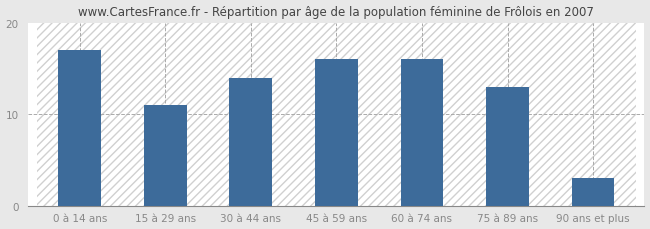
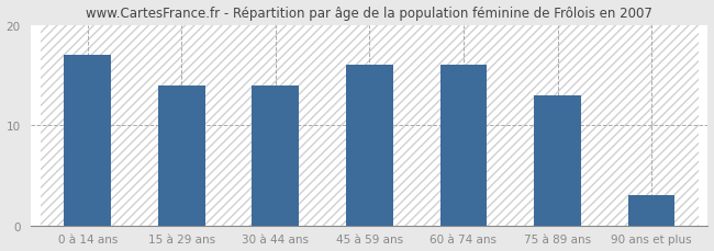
15 à 29 ans: 11 -> 14
